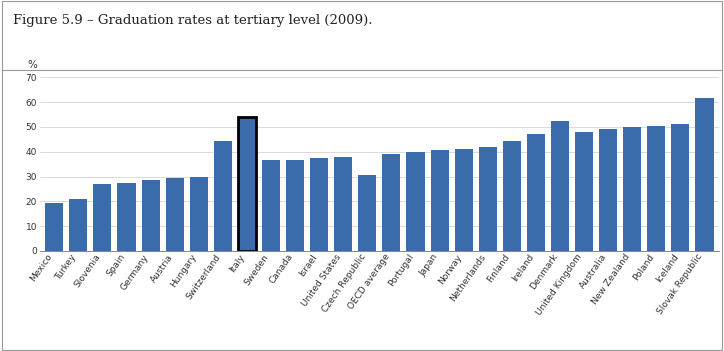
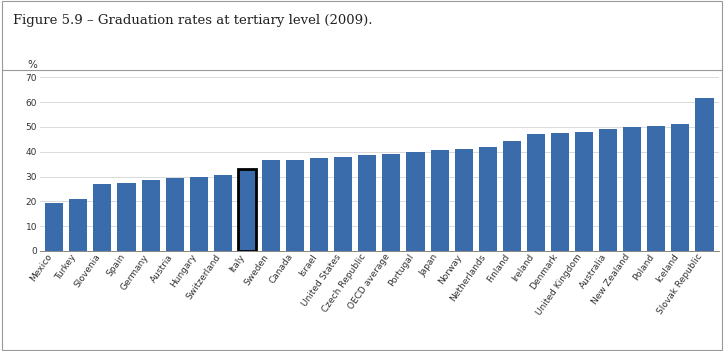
Switzerland: 44.5 -> 30.5
Italy: 54.0 -> 33.0
Czech Republic: 30.5 -> 38.5
Denmark: 52.5 -> 47.5
